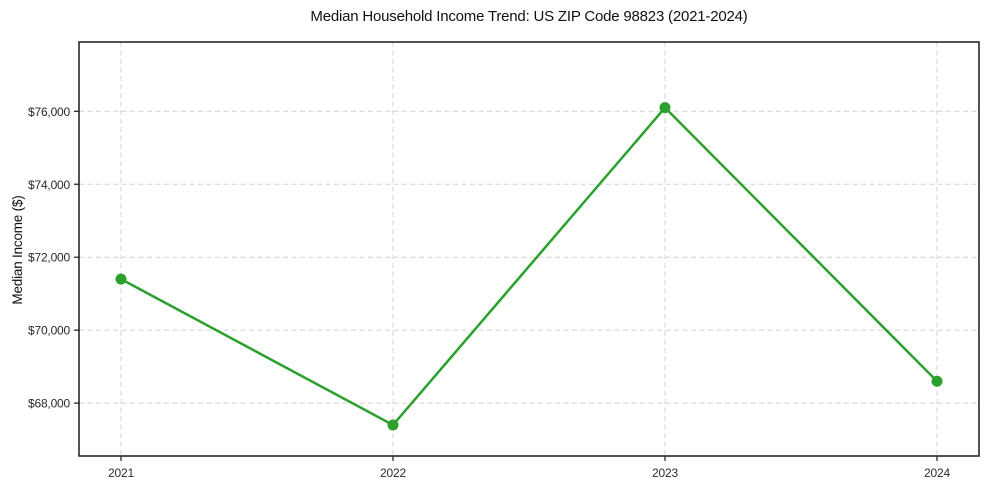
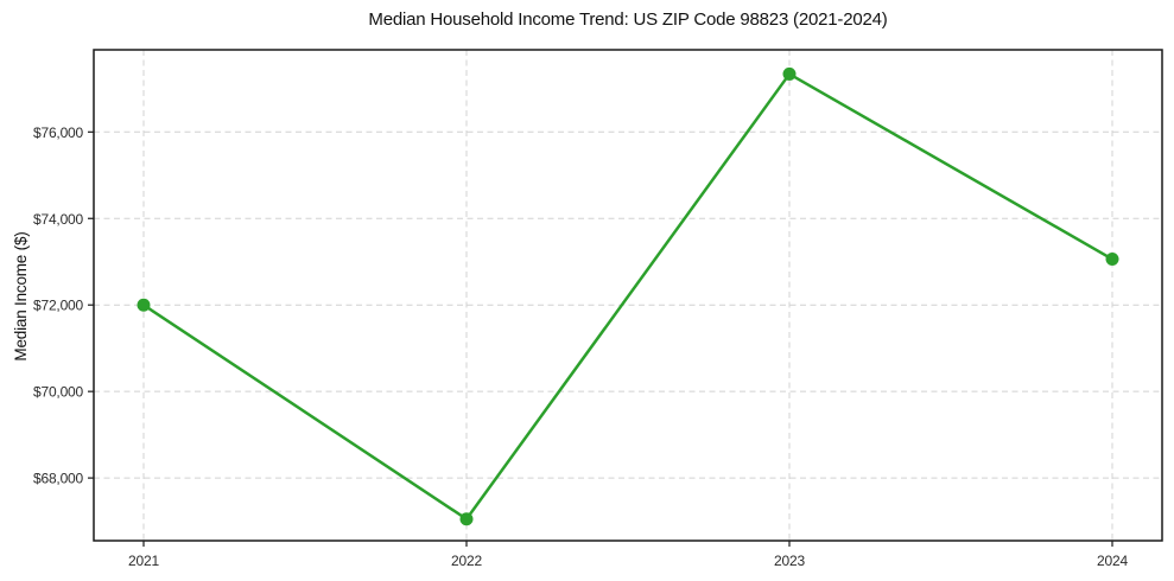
2021: $71400 -> $72000
2022: $67400 -> $67000
2023: $76100 -> $77300
2024: $68600 -> $73100
